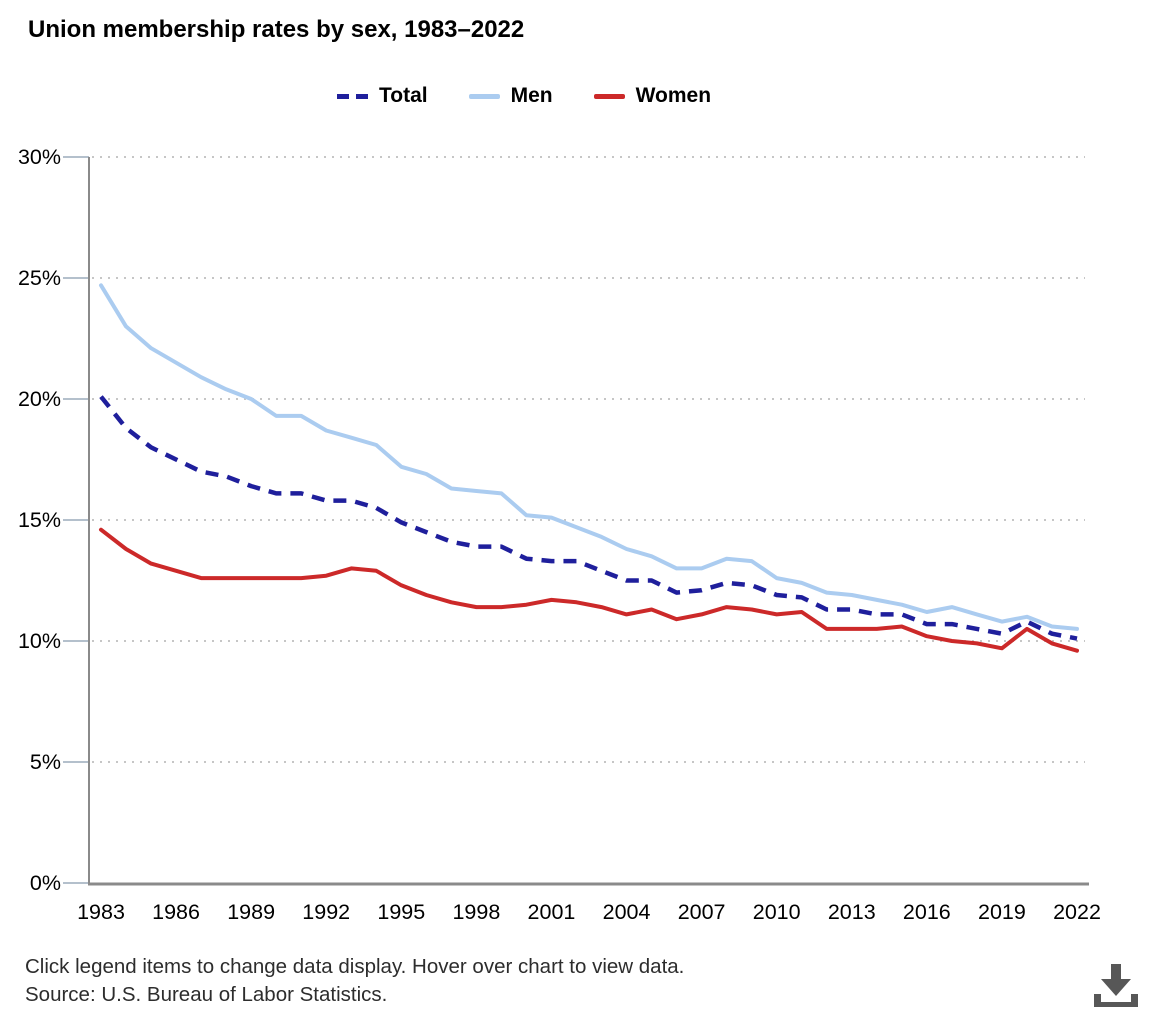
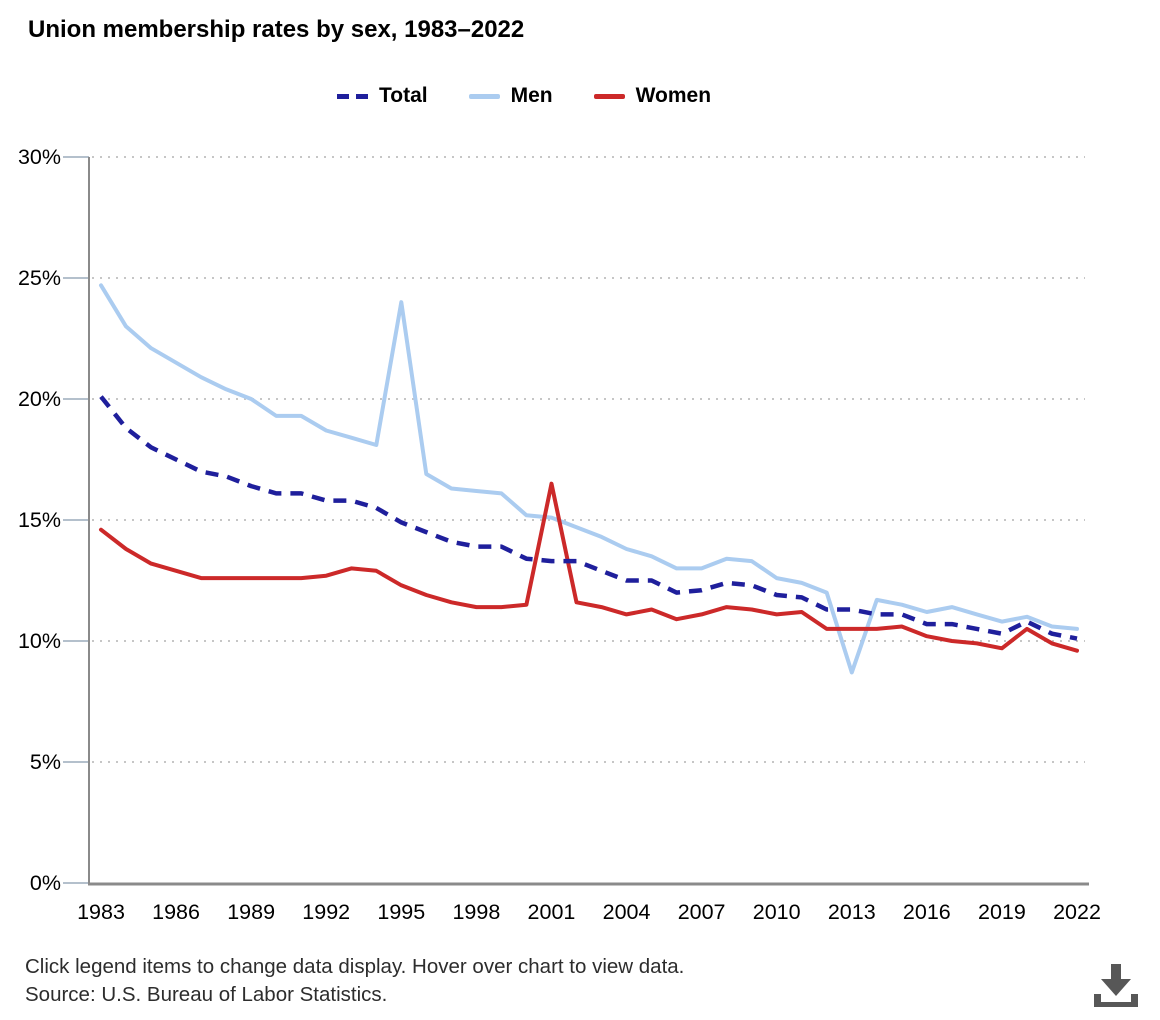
Men/1995: 17.2% -> 24.0%
Women/2001: 11.7% -> 16.5%
Men/2013: 11.9% -> 8.7%
